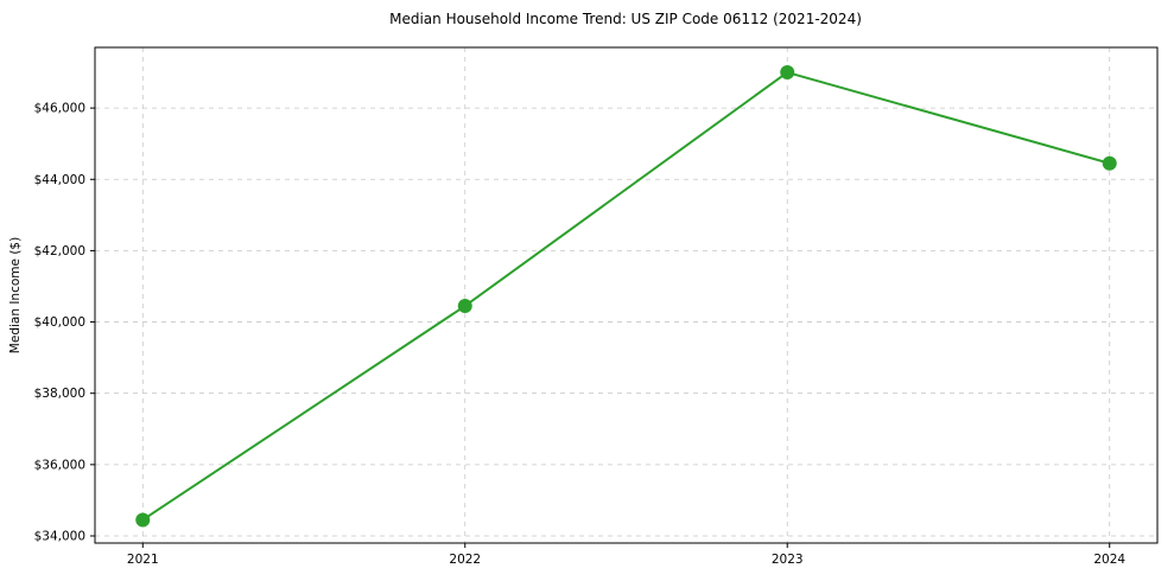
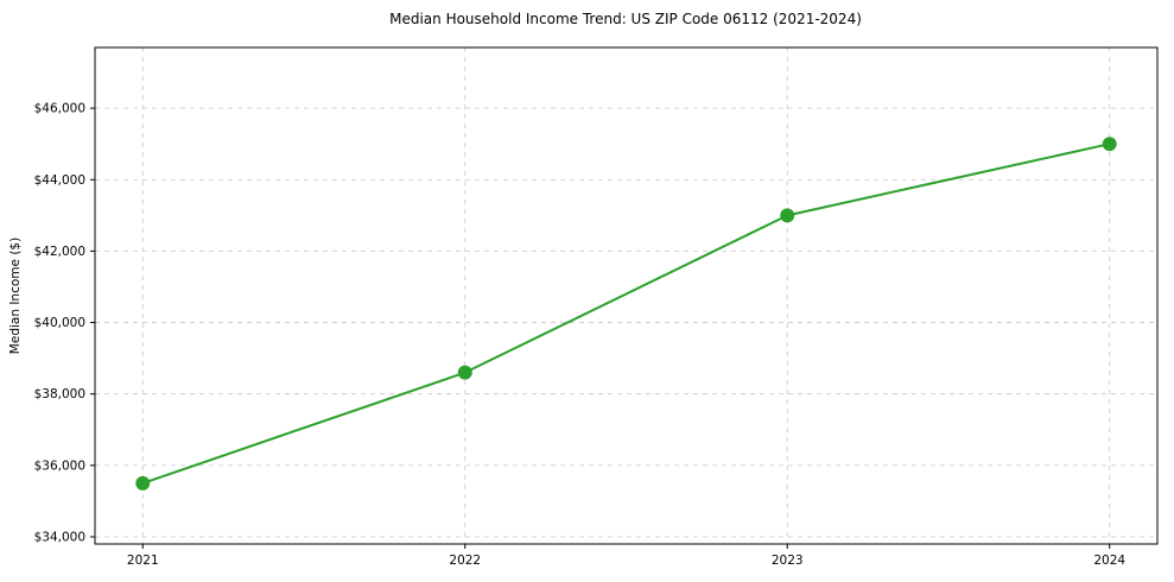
2021: $34400 -> $35500
2022: $40400 -> $38600
2023: $47000 -> $43000
2024: $44400 -> $45000
